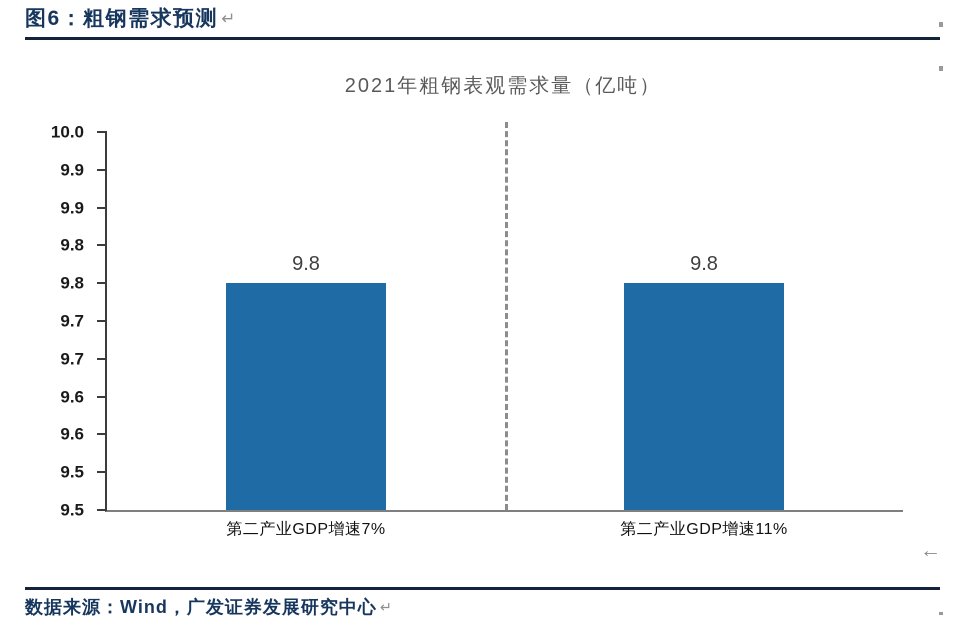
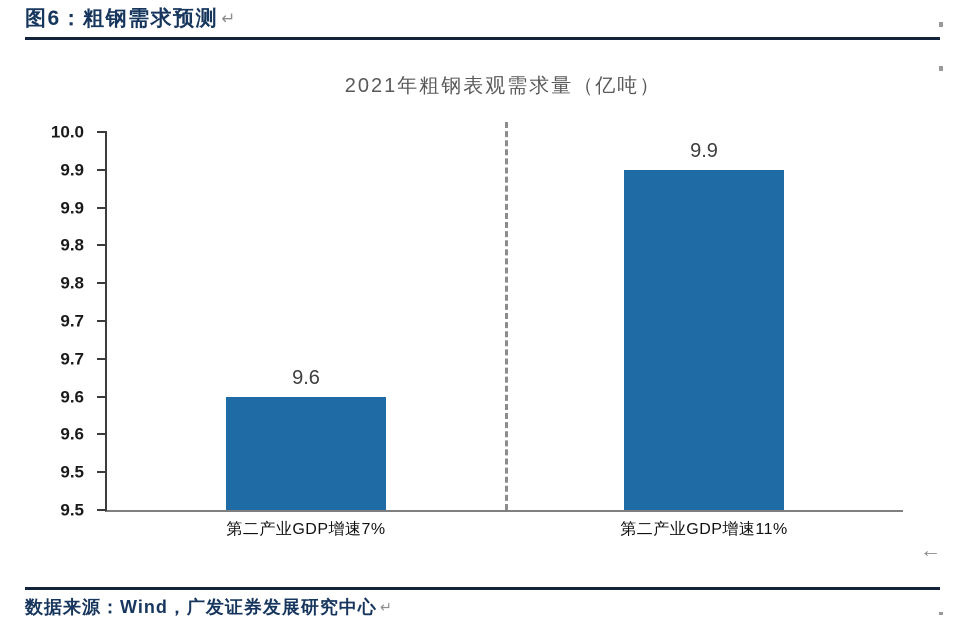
第二产业GDP增速7%: 9.8 -> 9.6
第二产业GDP增速11%: 9.8 -> 9.9
